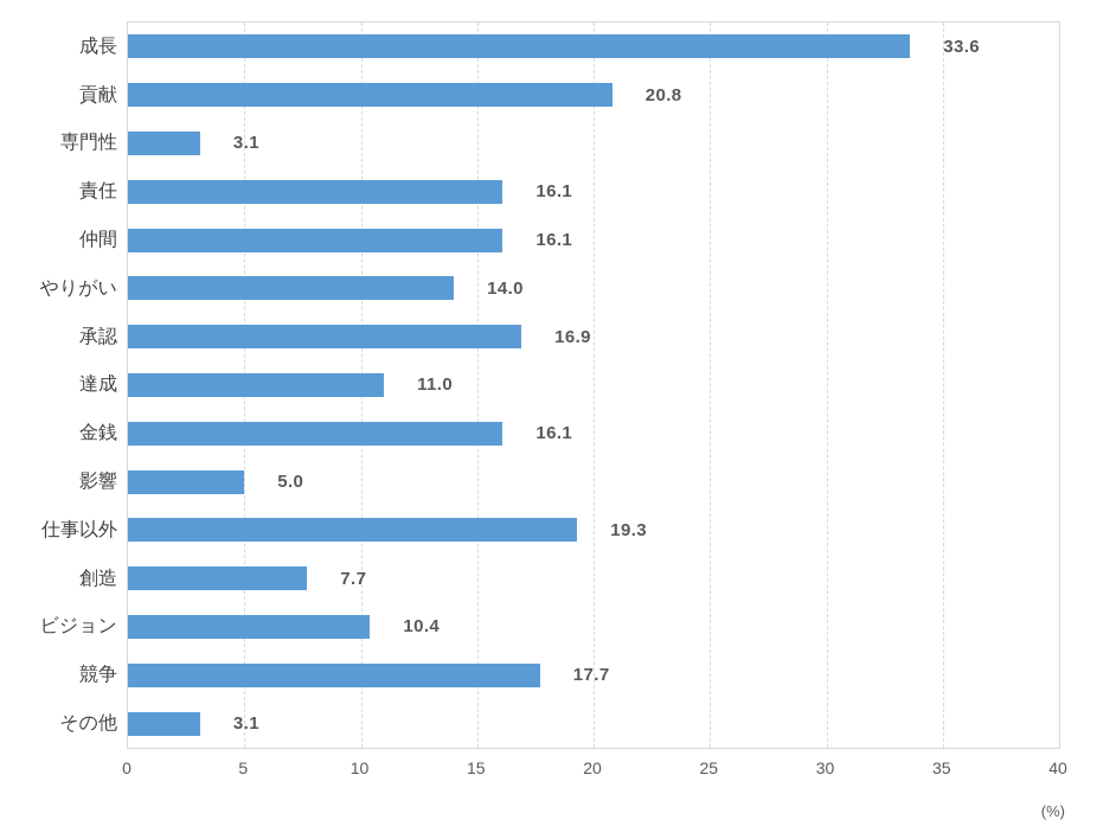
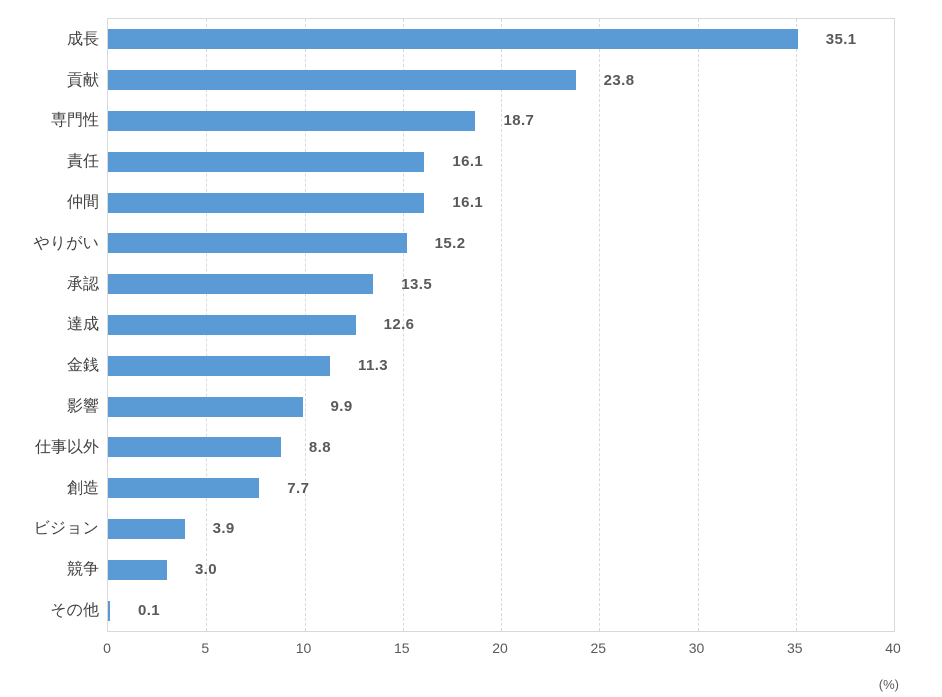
成長: 33.6 -> 35.1
貢献: 20.8 -> 23.8
専門性: 3.1 -> 18.7
やりがい: 14.0 -> 15.2
承認: 16.9 -> 13.5
達成: 11.0 -> 12.6
金銭: 16.1 -> 11.3
影響: 5.0 -> 9.9
仕事以外: 19.3 -> 8.8
ビジョン: 10.4 -> 3.9
競争: 17.7 -> 3.0
その他: 3.1 -> 0.1
